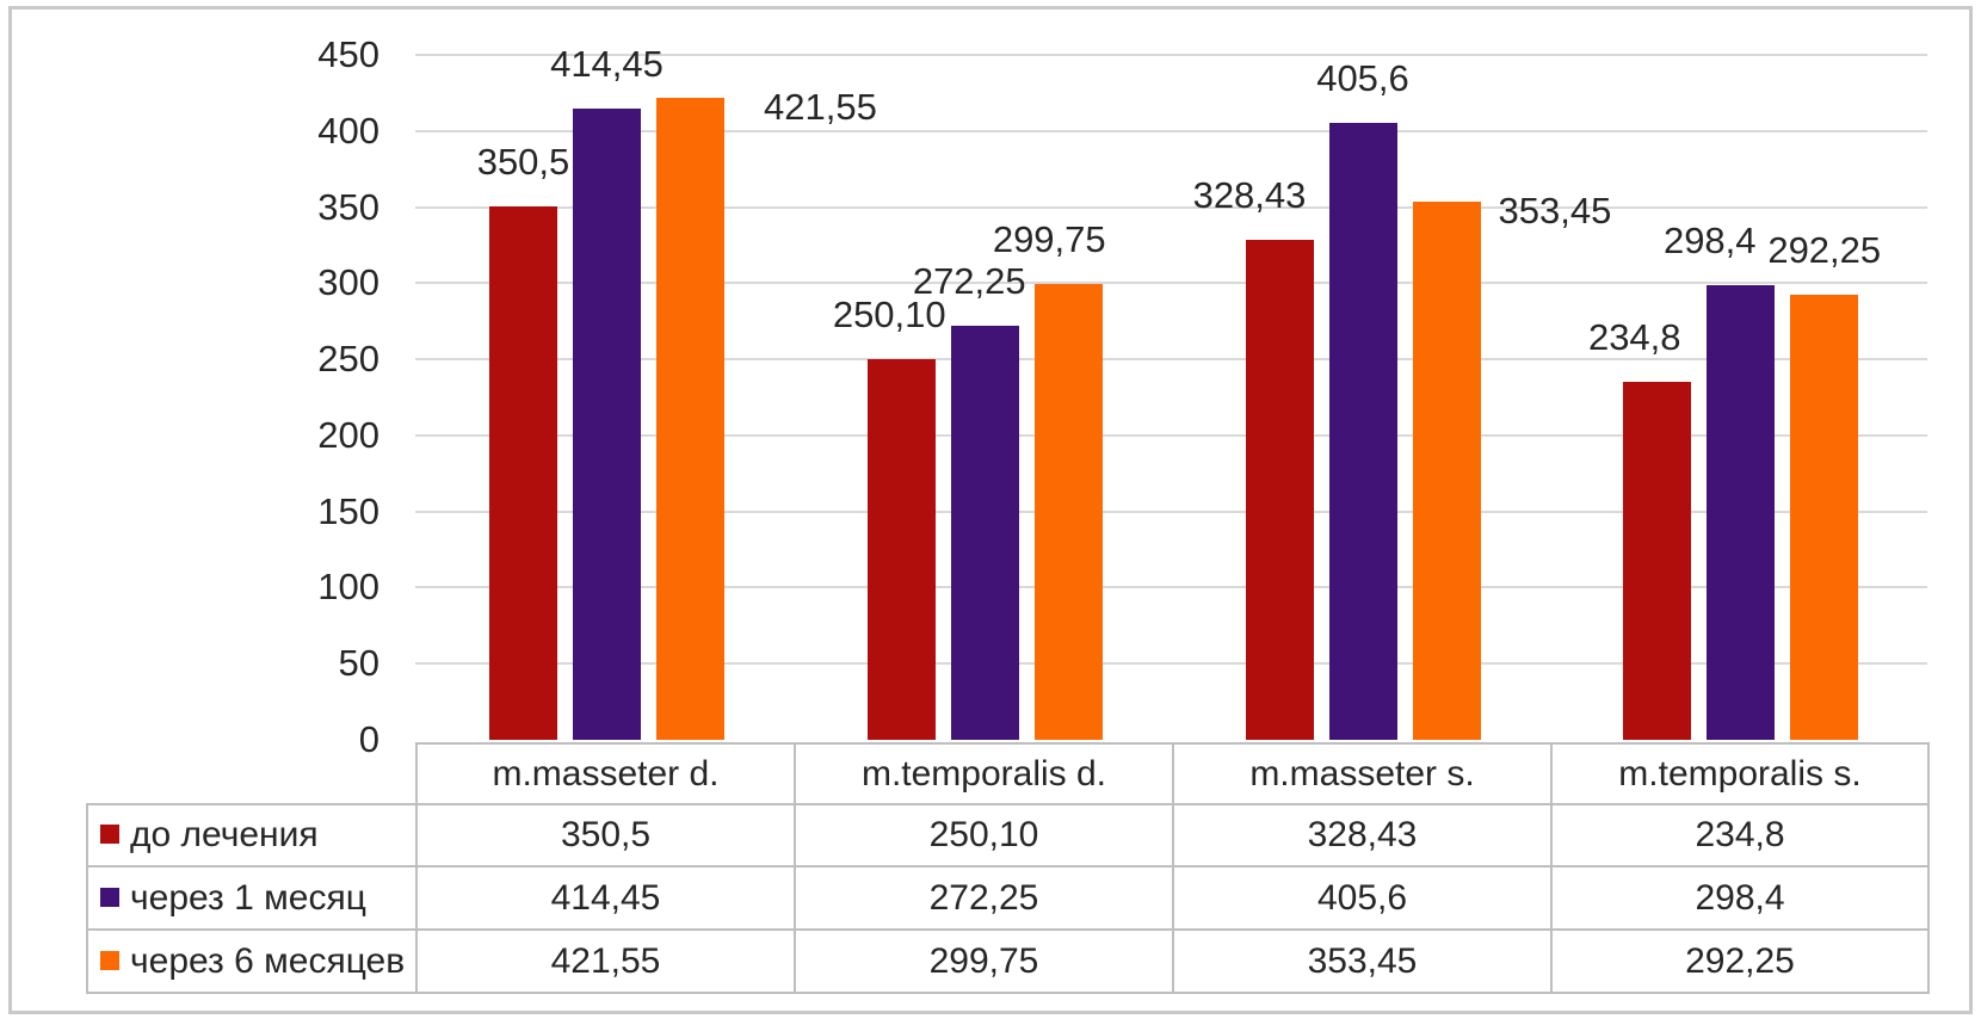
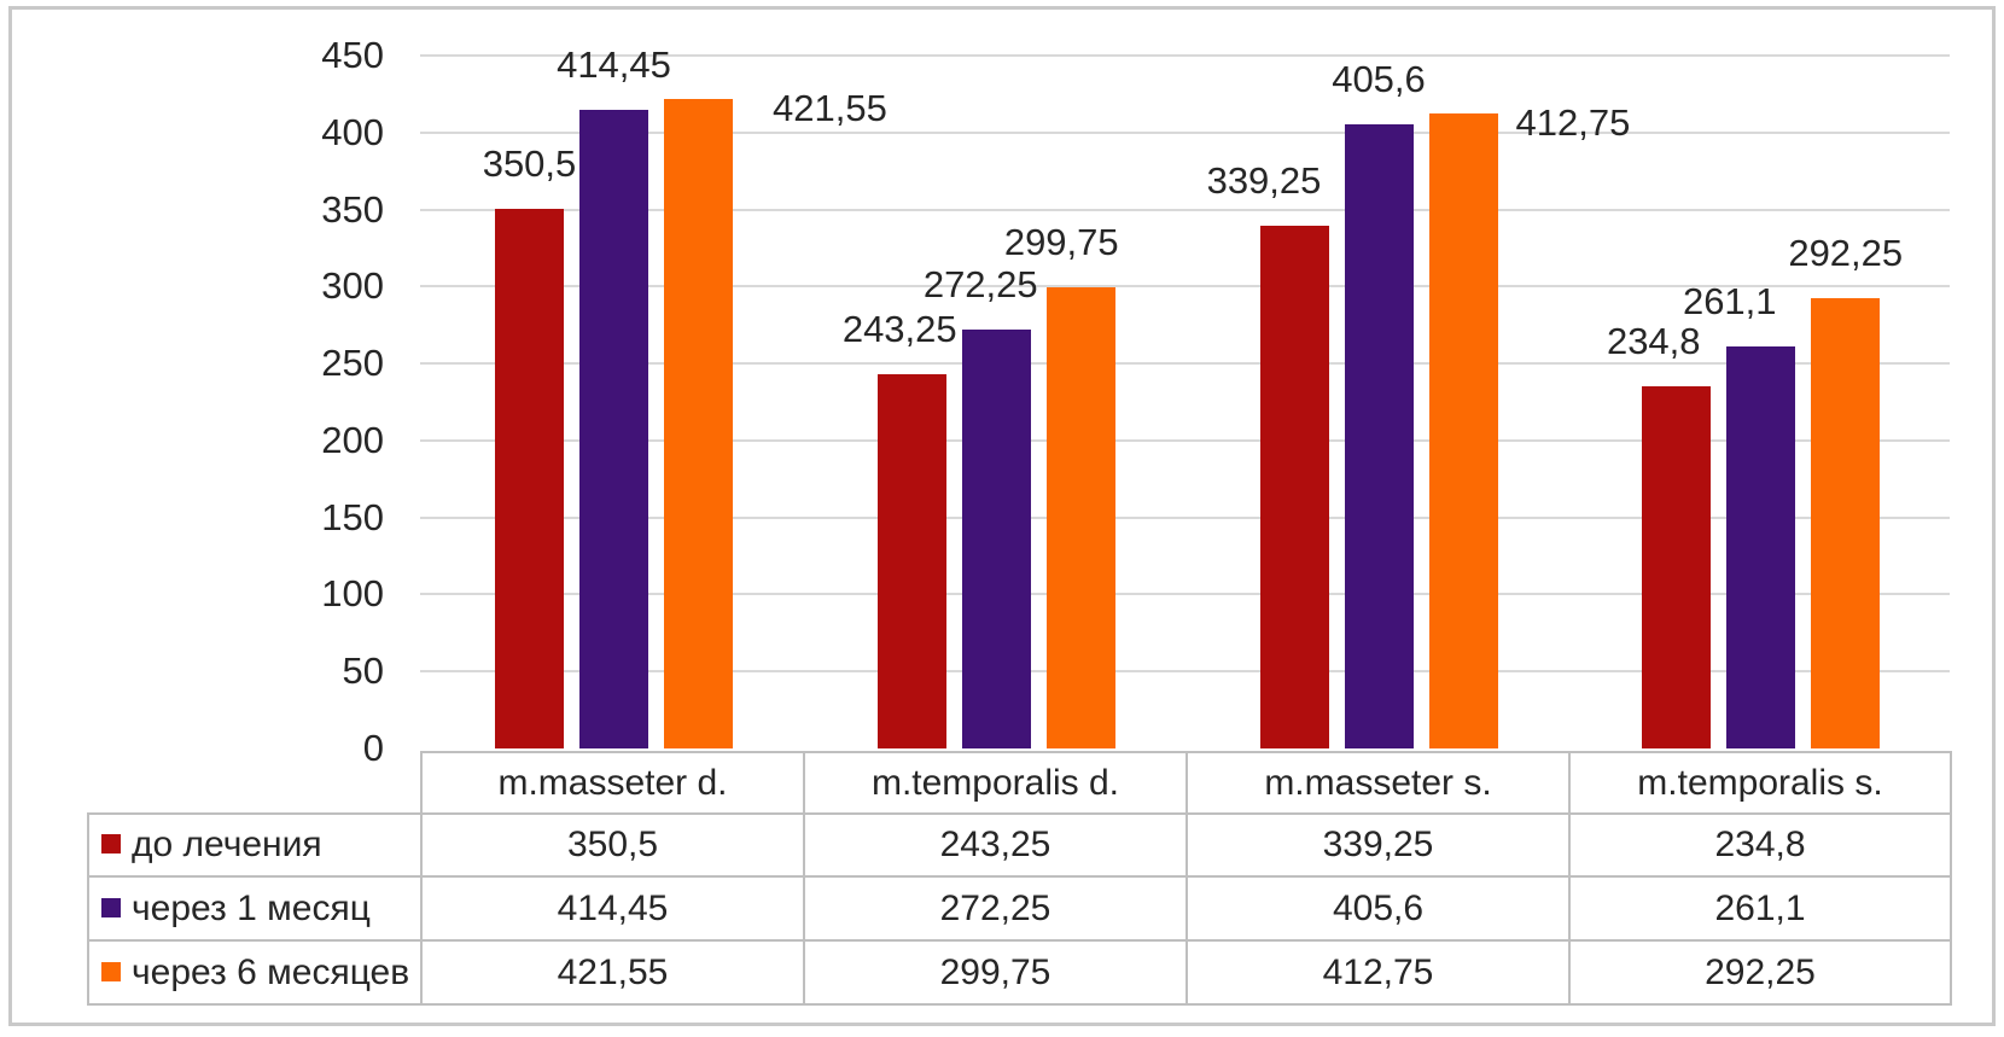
до лечения/m.temporalis d.: 250,10 -> 243,25
до лечения/m.masseter s.: 328,43 -> 339,25
через 6 месяцев/m.masseter s.: 353,45 -> 412,75
через 1 месяц/m.temporalis s.: 298,4 -> 261,1
